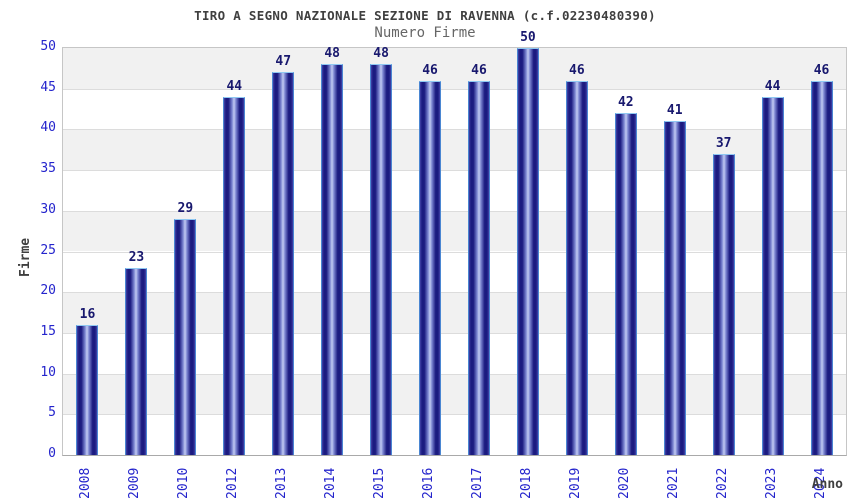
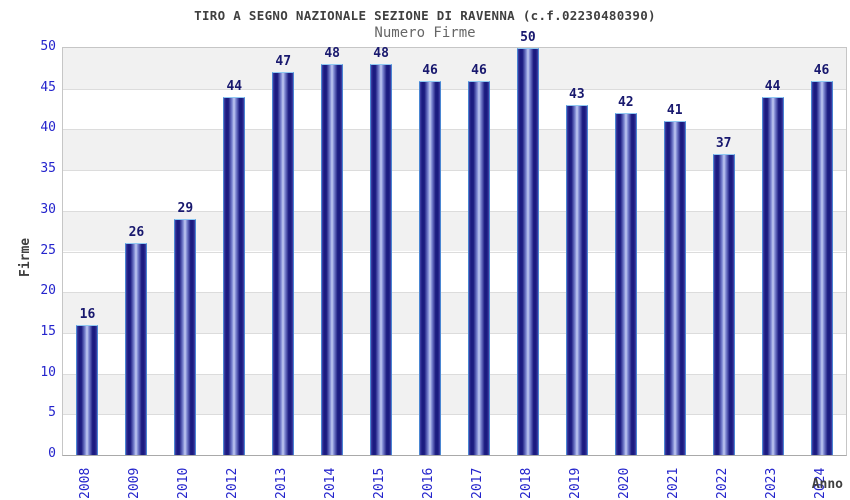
2009: 23 -> 26
2019: 46 -> 43
